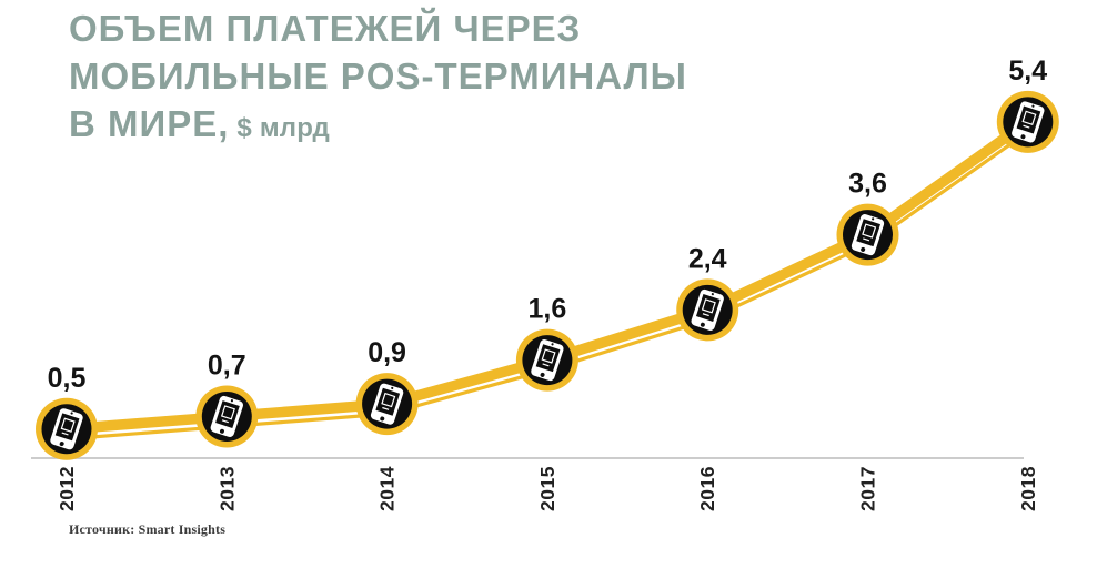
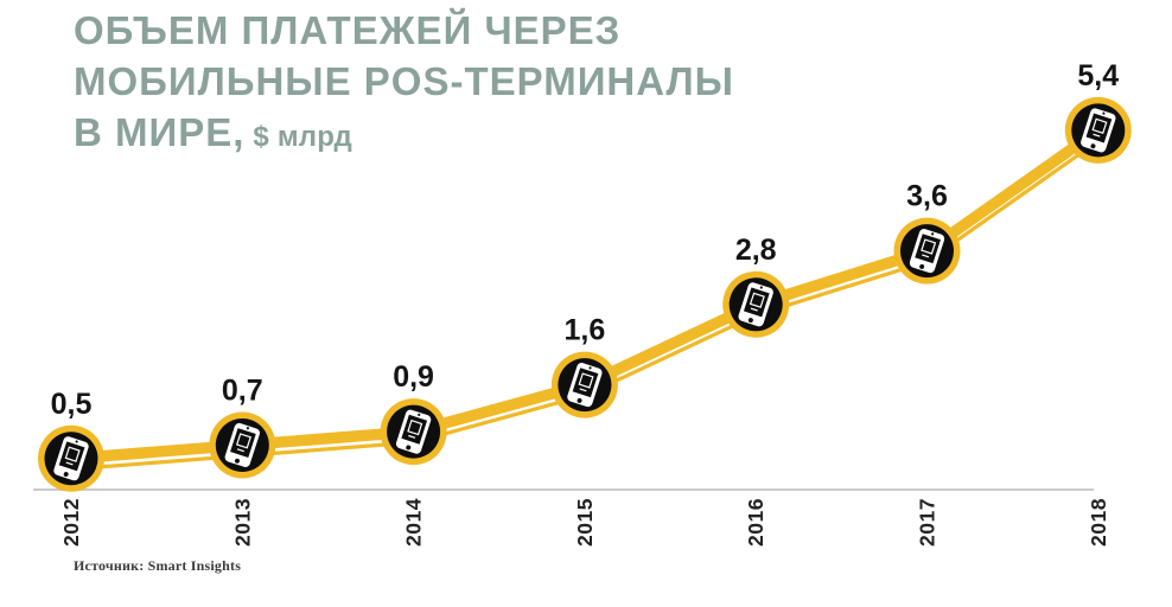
2016: 2,4 -> 2,8
